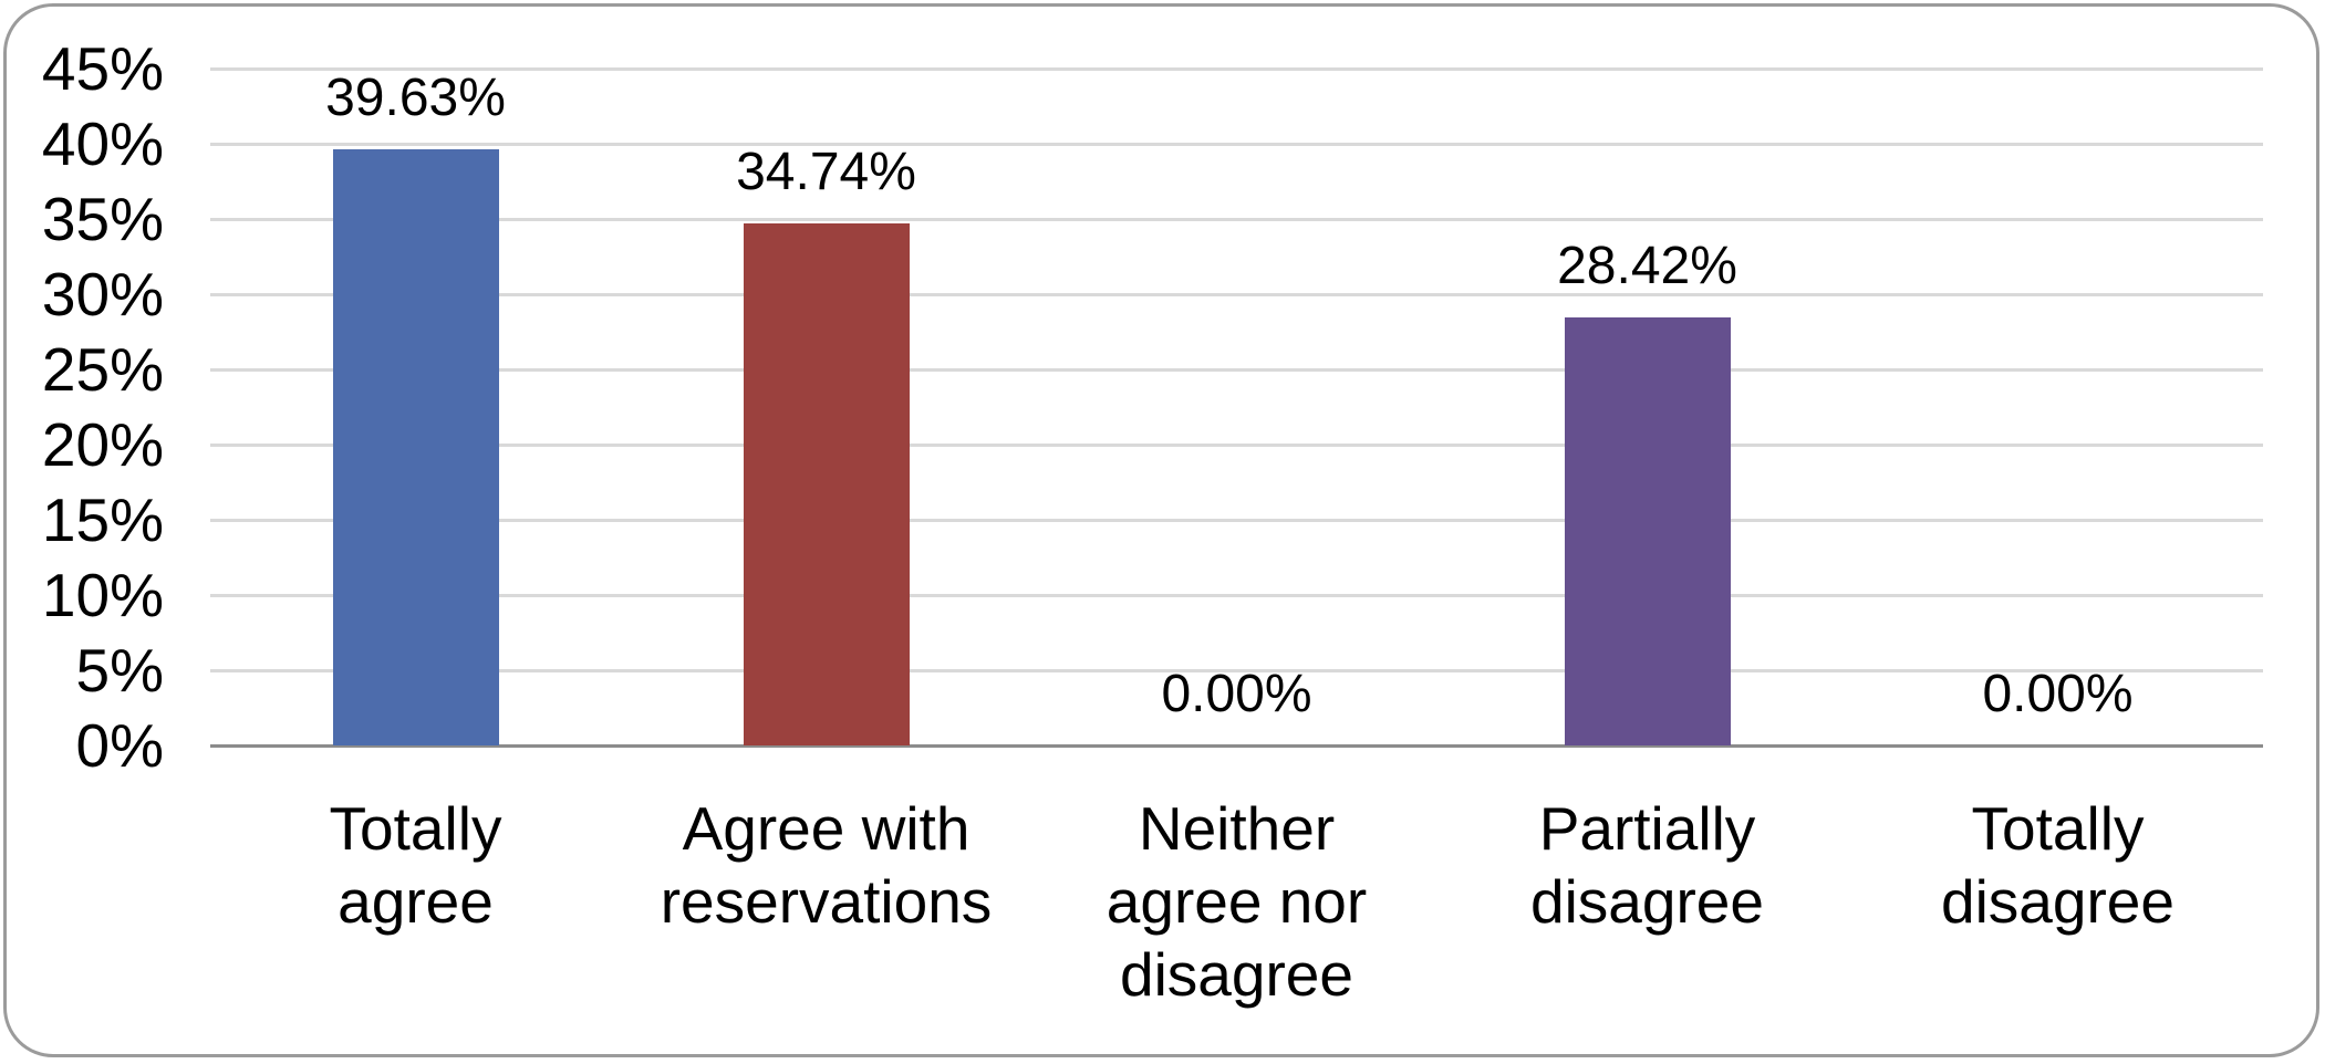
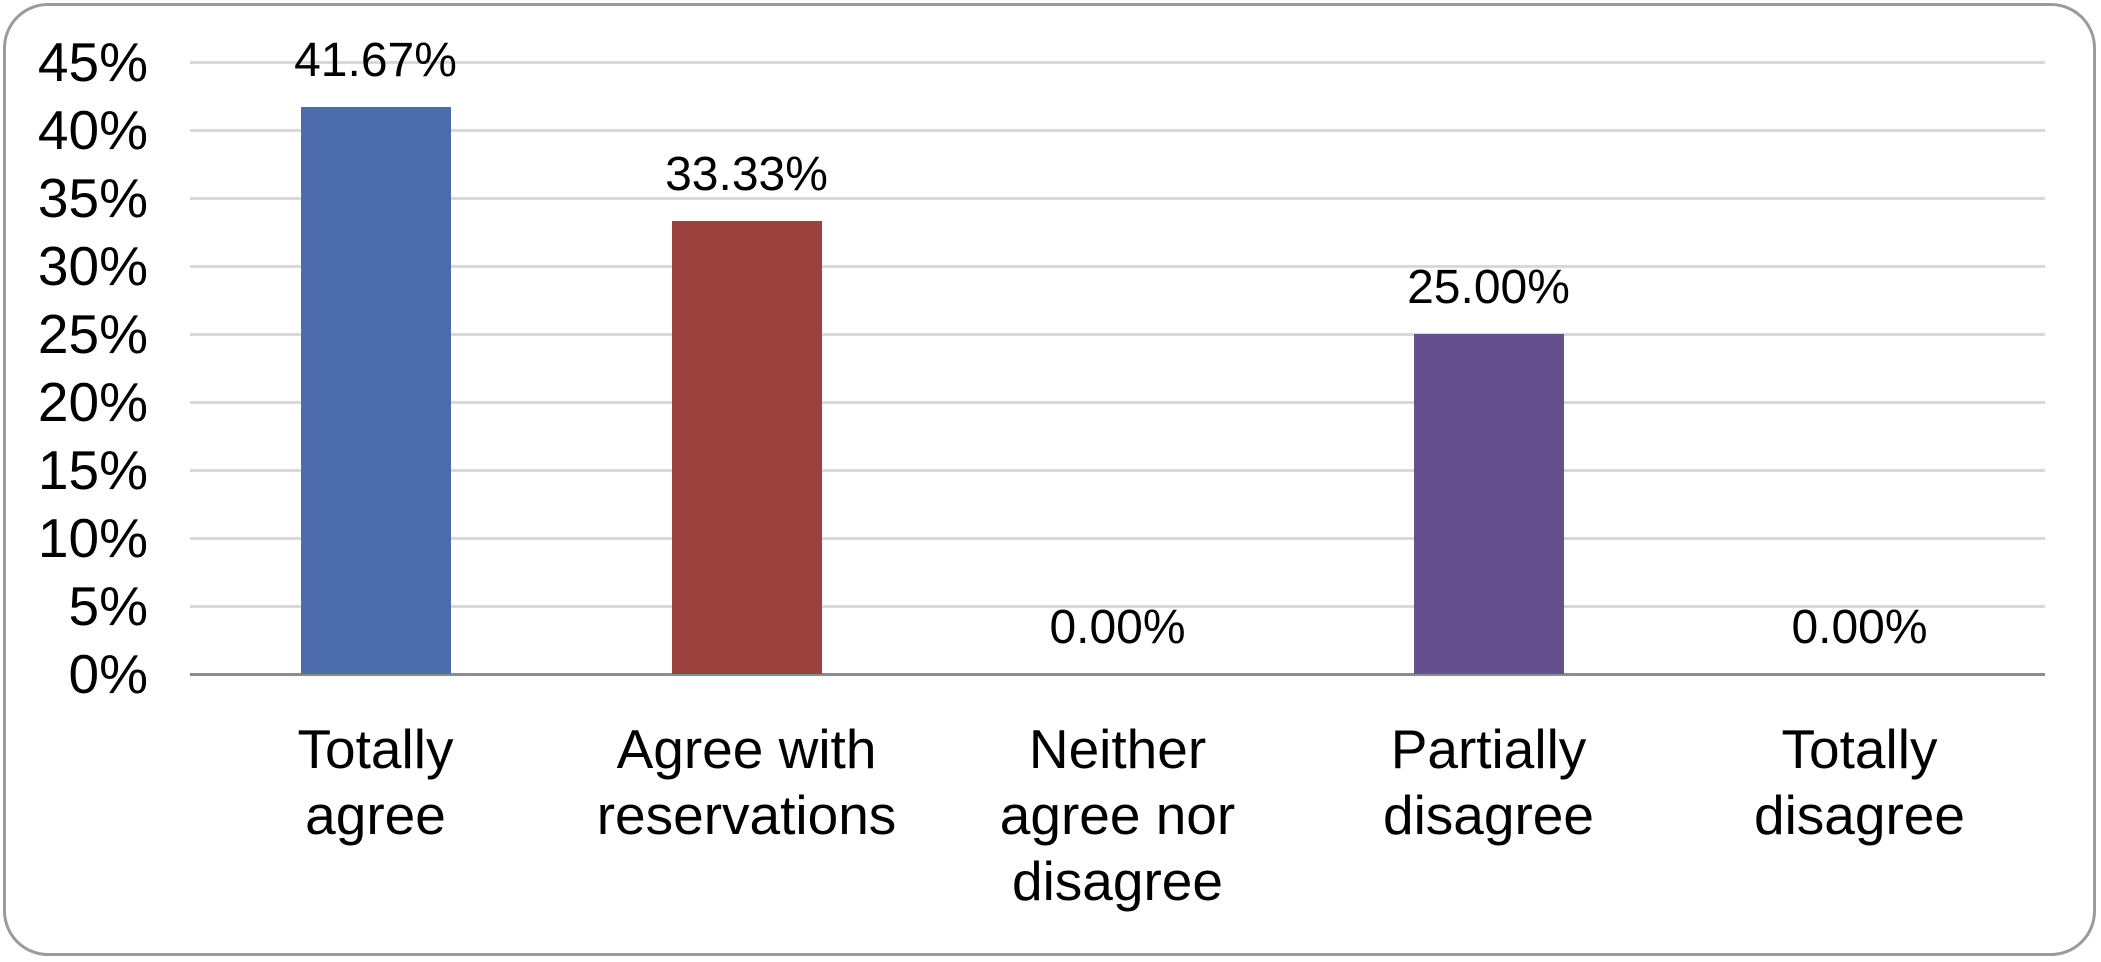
Totally agree: 39.63% -> 41.67%
Agree with reservations: 34.74% -> 33.33%
Partially disagree: 28.42% -> 25.00%
